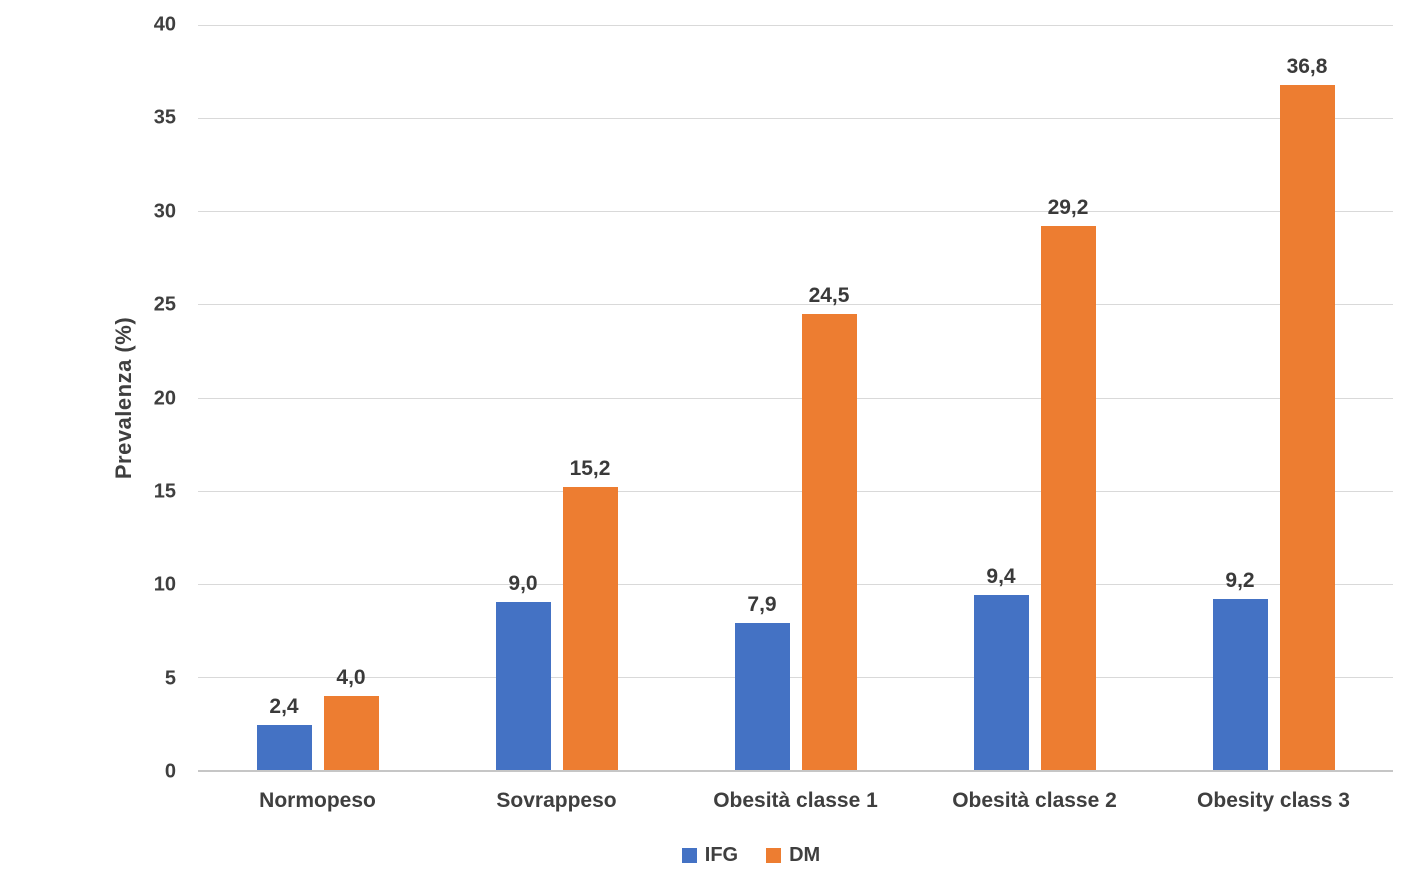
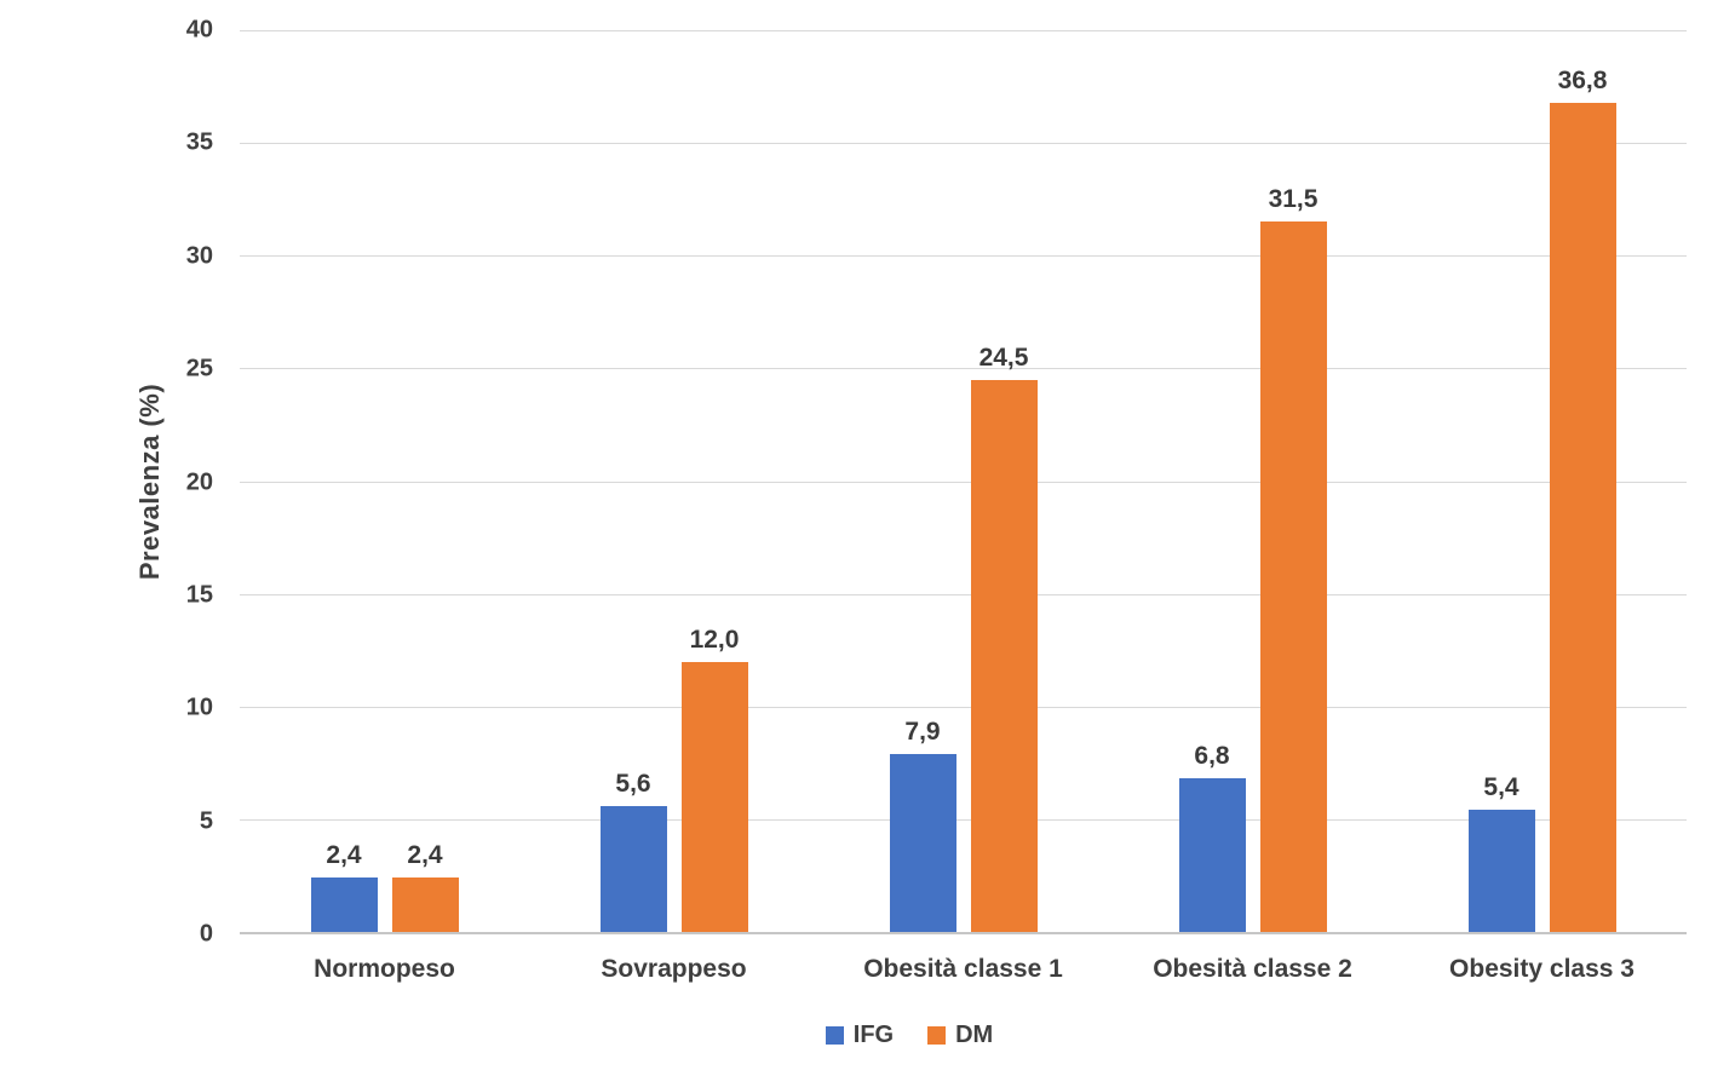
DM/Normopeso: 4,0 -> 2,4
IFG/Sovrappeso: 9,0 -> 5,6
DM/Sovrappeso: 15,2 -> 12,0
IFG/Obesità classe 2: 9,4 -> 6,8
DM/Obesità classe 2: 29,2 -> 31,5
IFG/Obesity class 3: 9,2 -> 5,4
